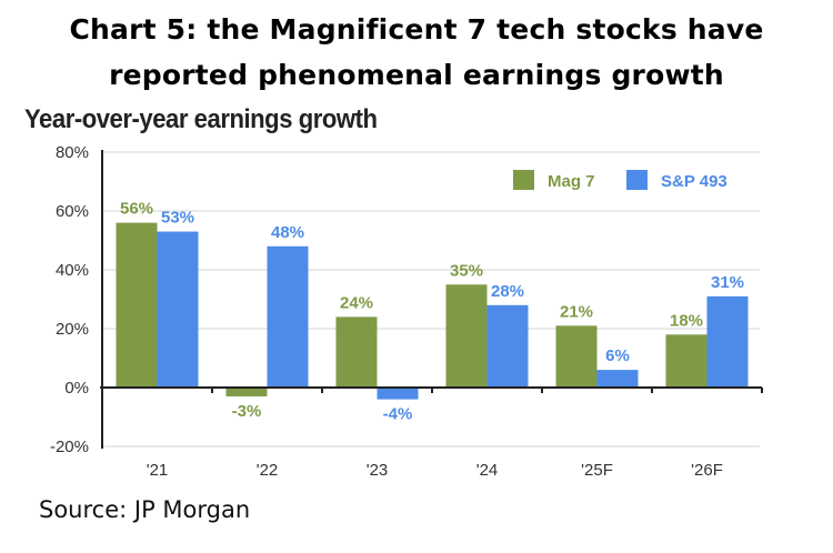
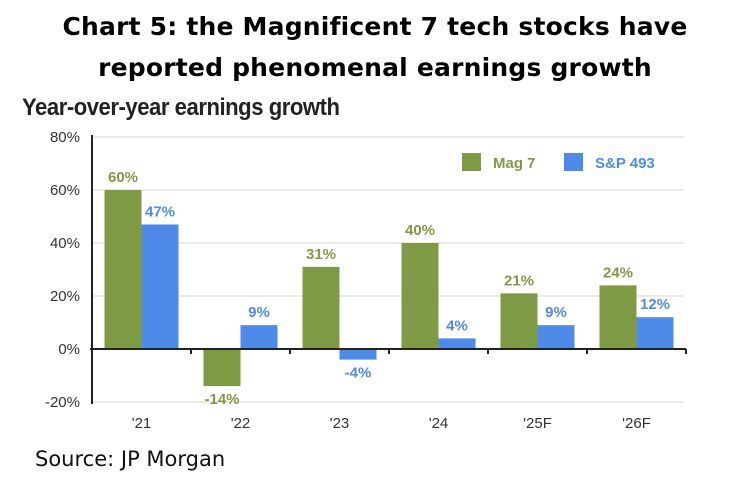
Mag 7/'21: 56% -> 60%
S&P 493/'21: 53% -> 47%
Mag 7/'22: -3% -> -14%
S&P 493/'22: 48% -> 9%
Mag 7/'23: 24% -> 31%
Mag 7/'24: 35% -> 40%
S&P 493/'24: 28% -> 4%
S&P 493/'25F: 6% -> 9%
Mag 7/'26F: 18% -> 24%
S&P 493/'26F: 31% -> 12%
